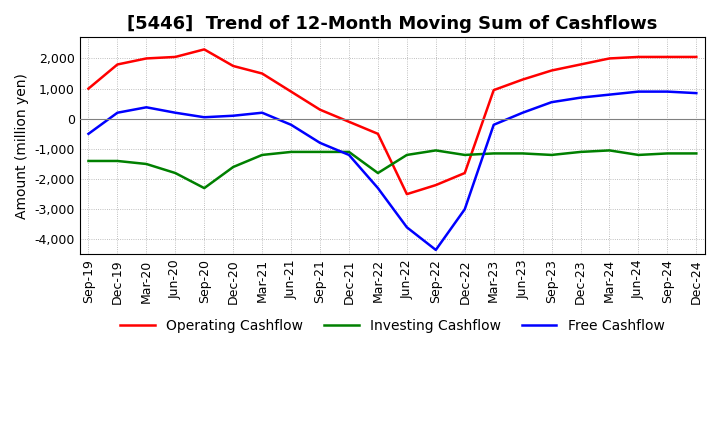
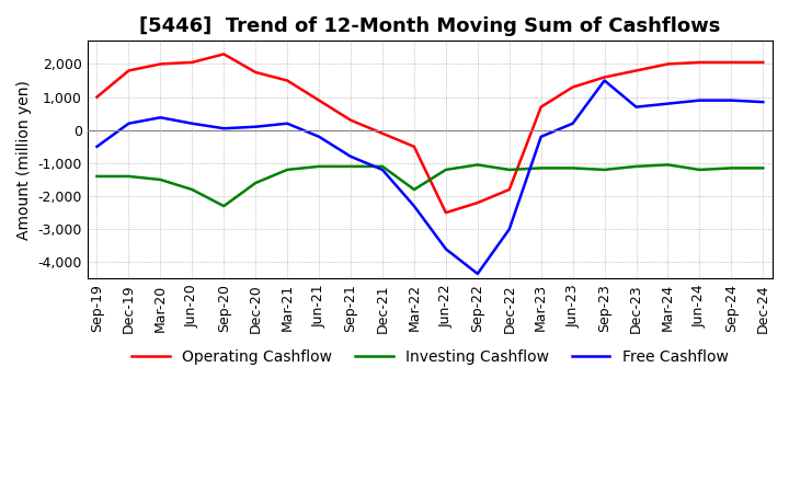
Operating Cashflow/Mar-23: 950 -> 700
Free Cashflow/Sep-23: 550 -> 1,500
